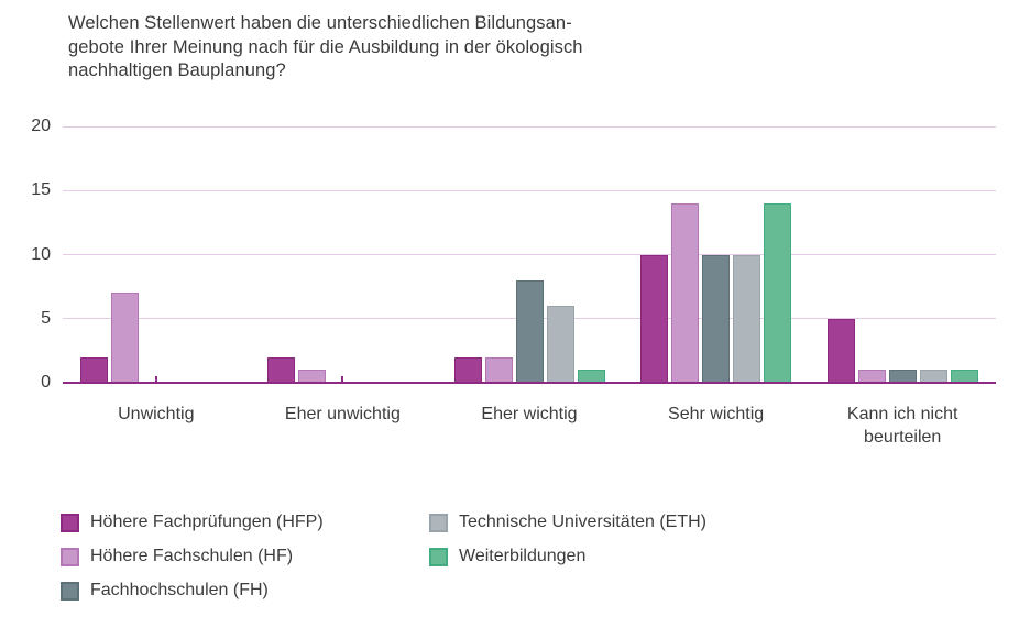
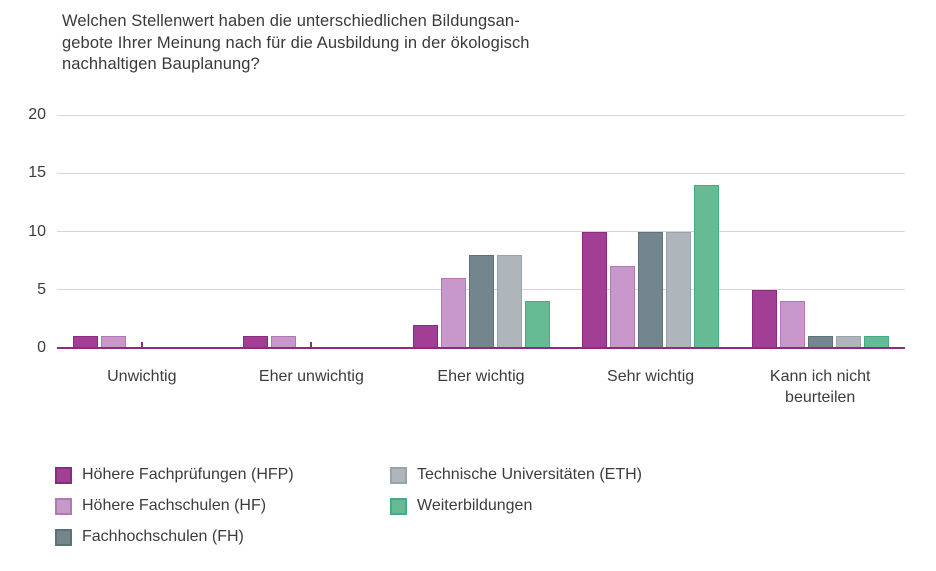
Höhere Fachprüfungen (HFP)/Unwichtig: 2 -> 1
Höhere Fachschulen (HF)/Unwichtig: 7 -> 1
Höhere Fachprüfungen (HFP)/Eher unwichtig: 2 -> 1
Höhere Fachschulen (HF)/Eher wichtig: 2 -> 6
Technische Universitäten (ETH)/Eher wichtig: 6 -> 8
Weiterbildungen/Eher wichtig: 1 -> 4
Höhere Fachschulen (HF)/Sehr wichtig: 14 -> 7
Höhere Fachschulen (HF)/Kann ich nicht beurteilen: 1 -> 4
